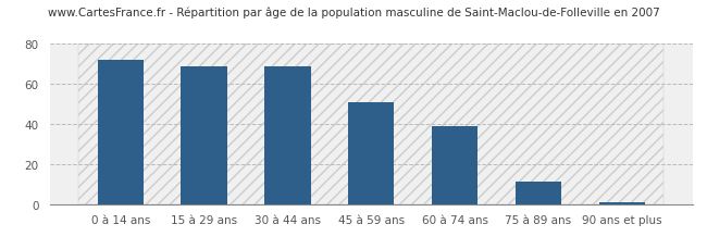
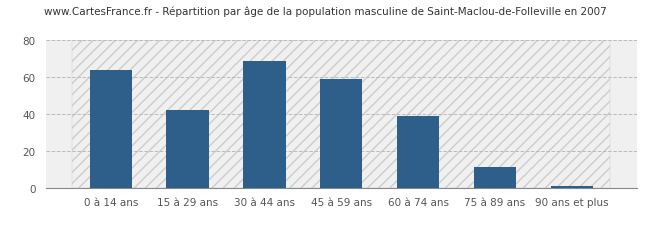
0 à 14 ans: 72 -> 64
15 à 29 ans: 69 -> 42
45 à 59 ans: 51 -> 59
